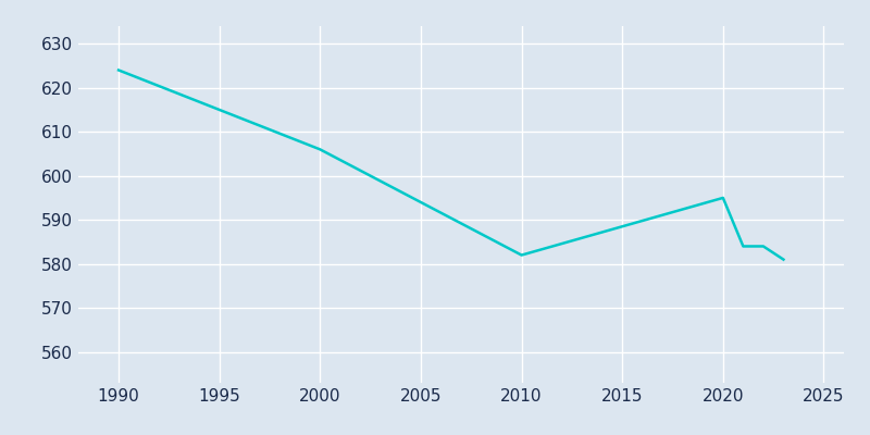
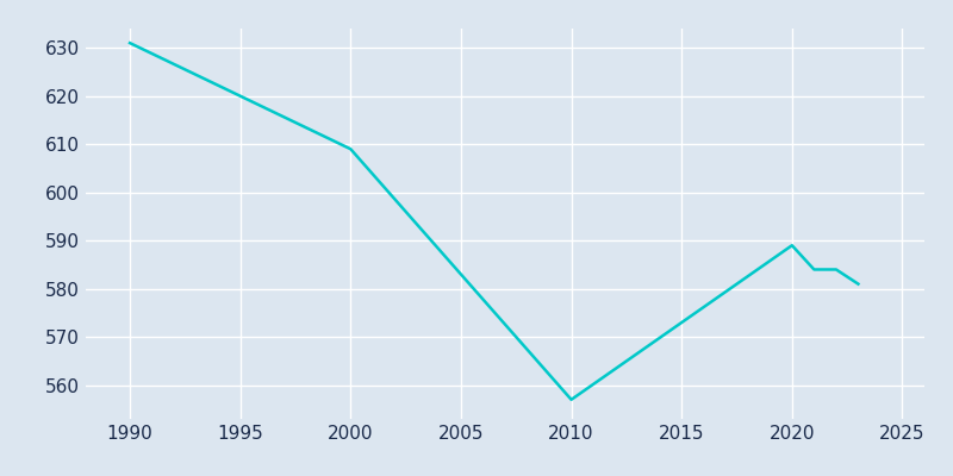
1990: 624 -> 631
2000: 606 -> 609
2010: 582 -> 557
2020: 595 -> 589
